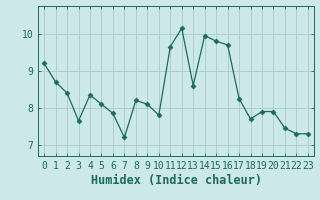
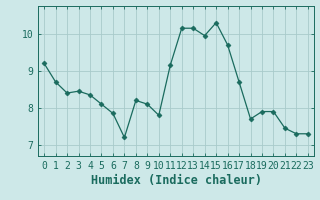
3: 7.65 -> 8.45
11: 9.65 -> 9.15
13: 8.60 -> 10.15
15: 9.80 -> 10.30
17: 8.25 -> 8.70
